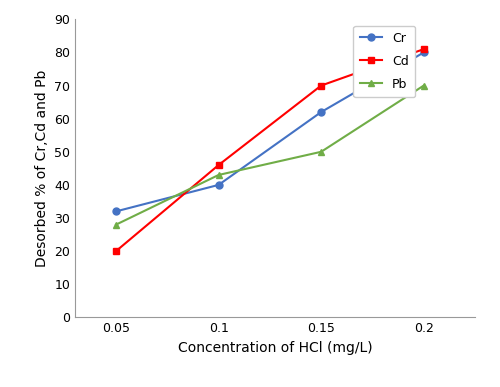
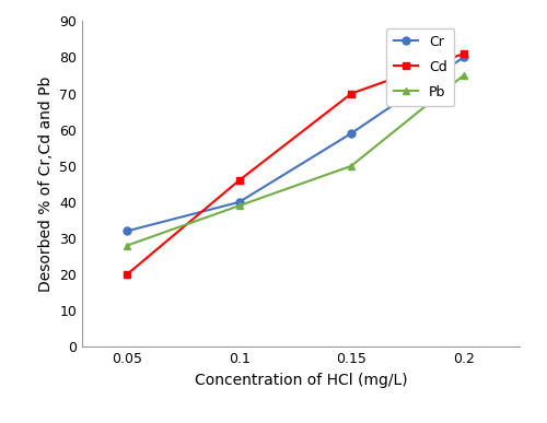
Pb/0.1: 43 -> 39
Cr/0.15: 62 -> 59
Pb/0.2: 70 -> 75
